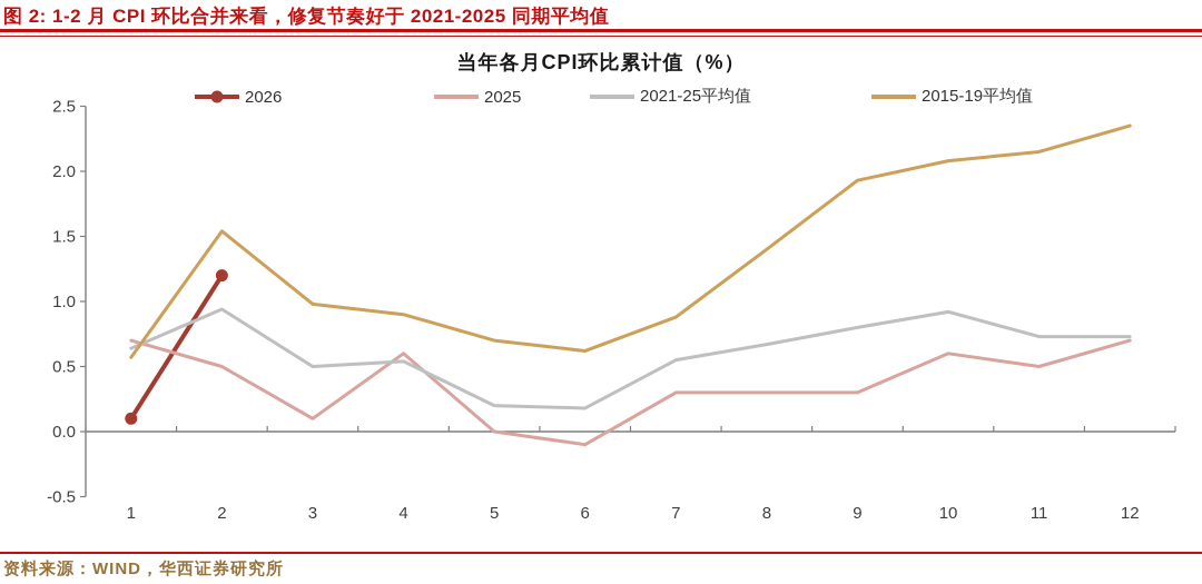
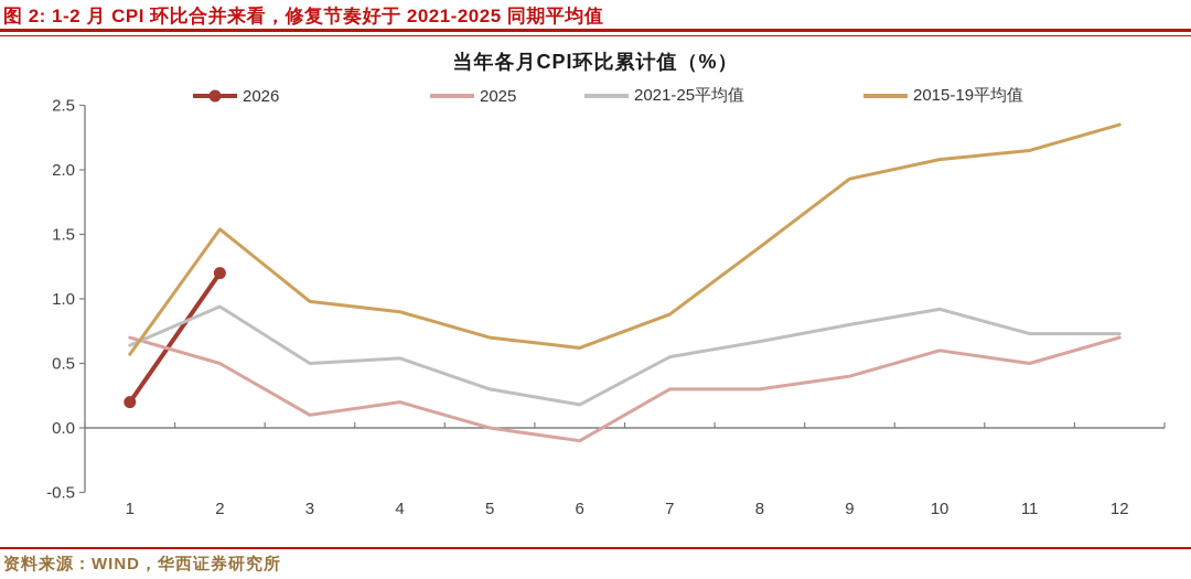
2026/1: 0.1 -> 0.2
2025/4: 0.6 -> 0.2
2021-25平均值/5: 0.20 -> 0.30
2025/9: 0.3 -> 0.4
